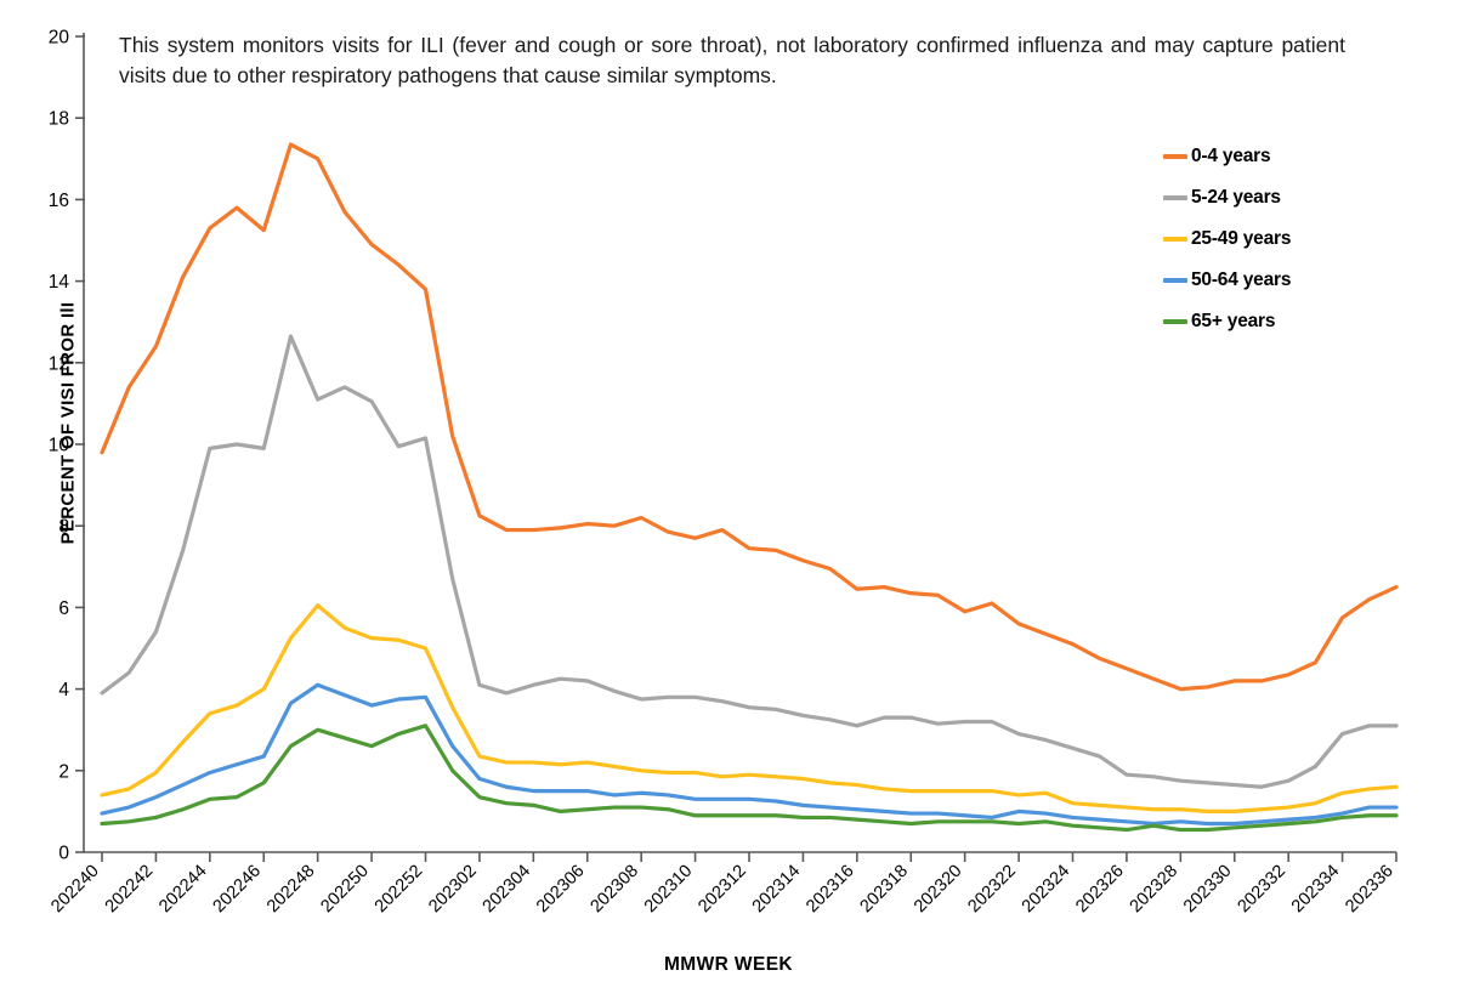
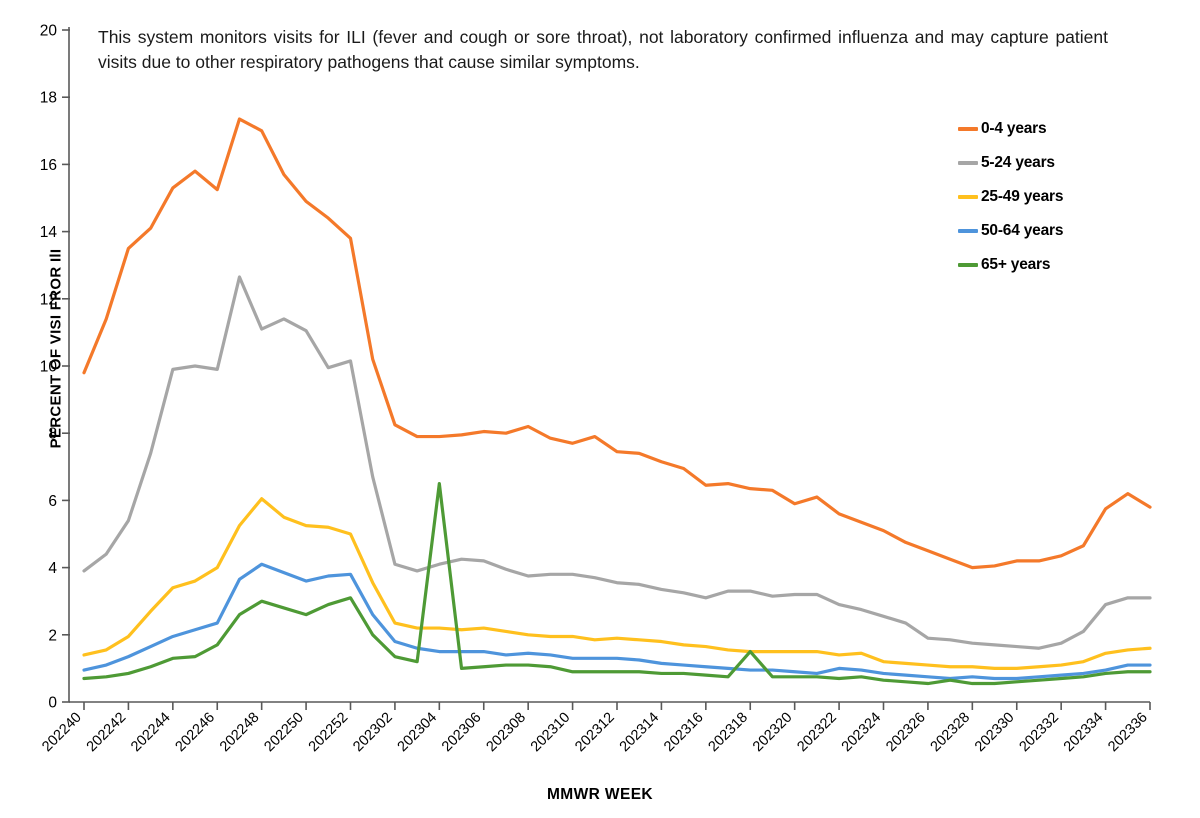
0-4 years/202242: 12.4 -> 13.5
65+ years/202304: 1.1 -> 6.5
65+ years/202318: 0.7 -> 1.5
0-4 years/202336: 6.5 -> 5.8
